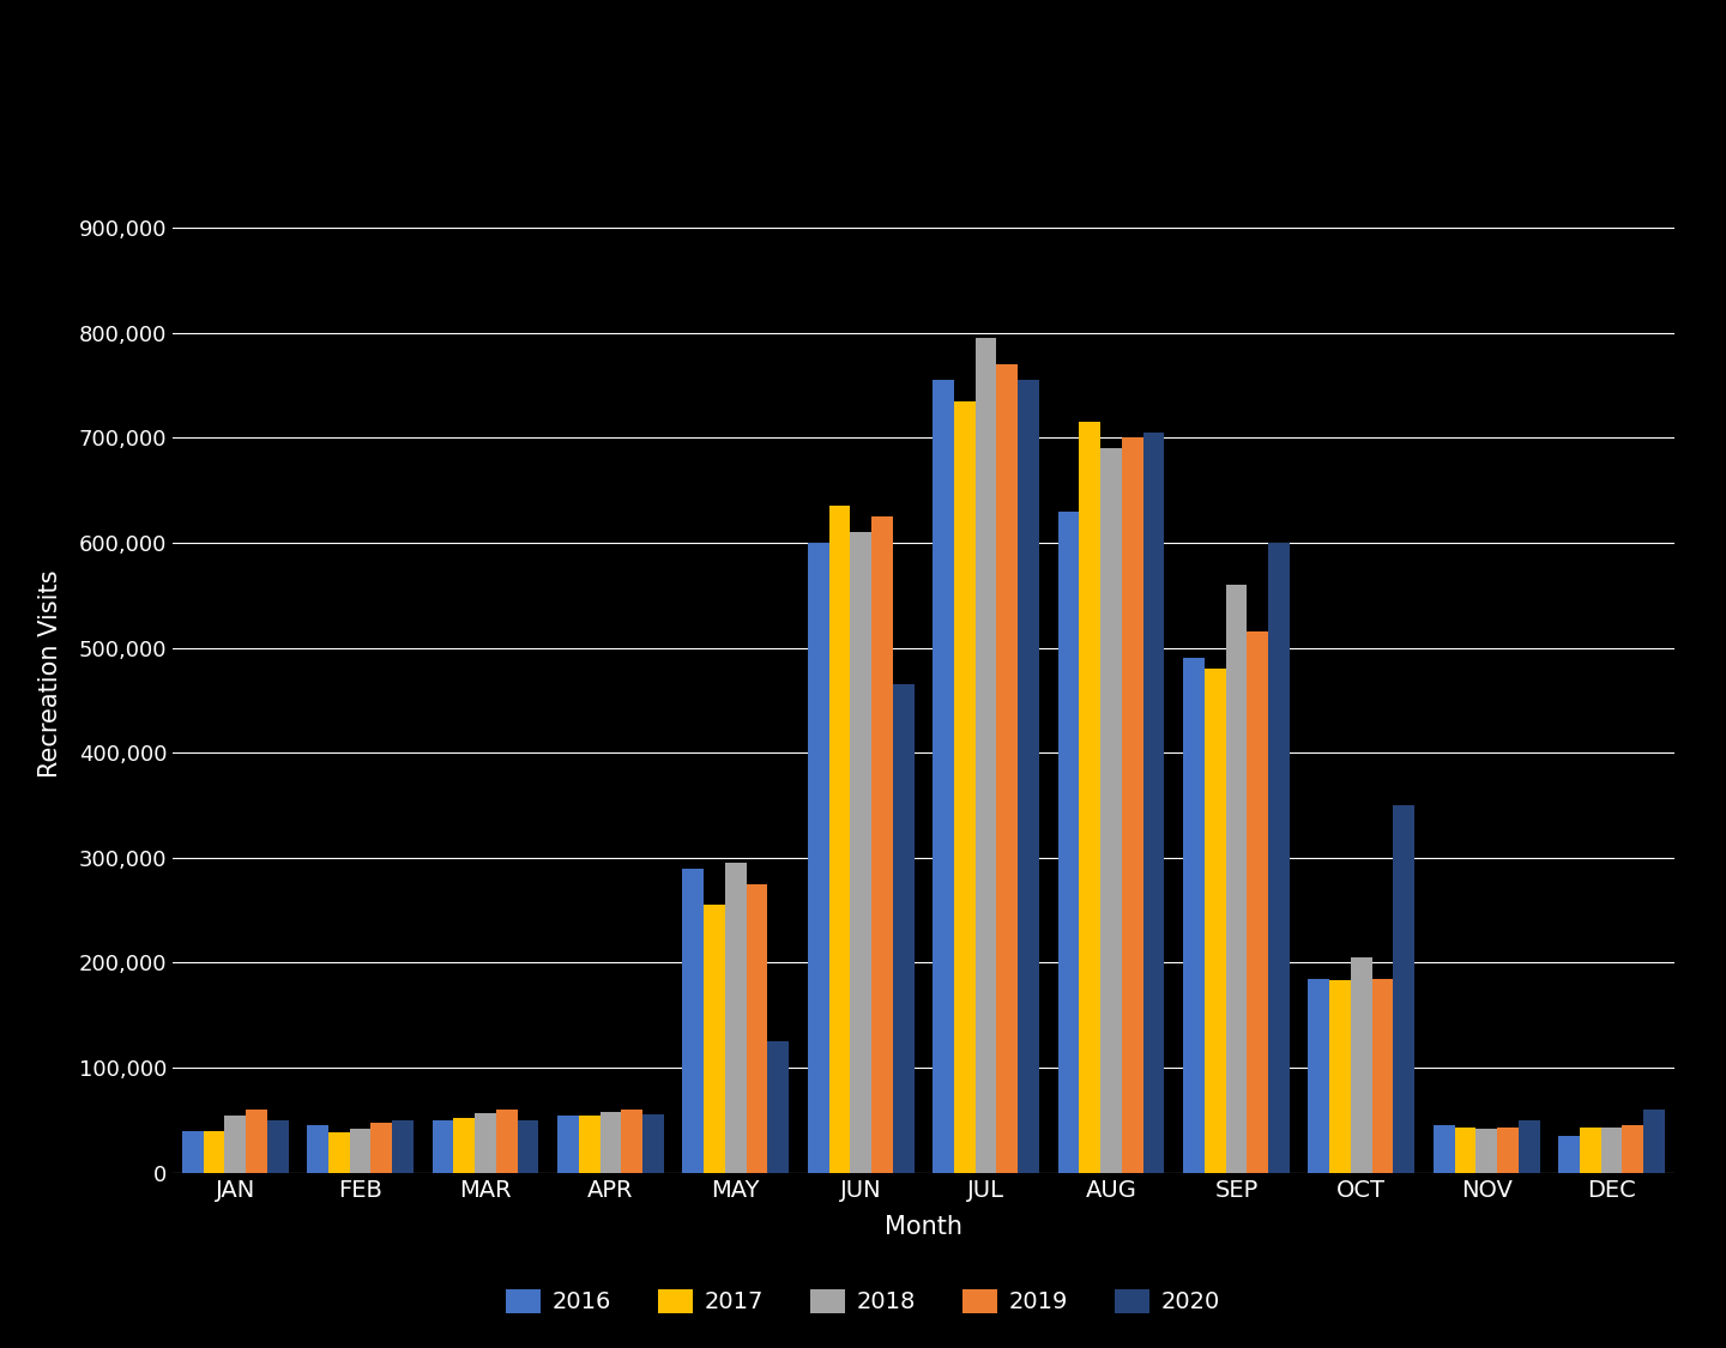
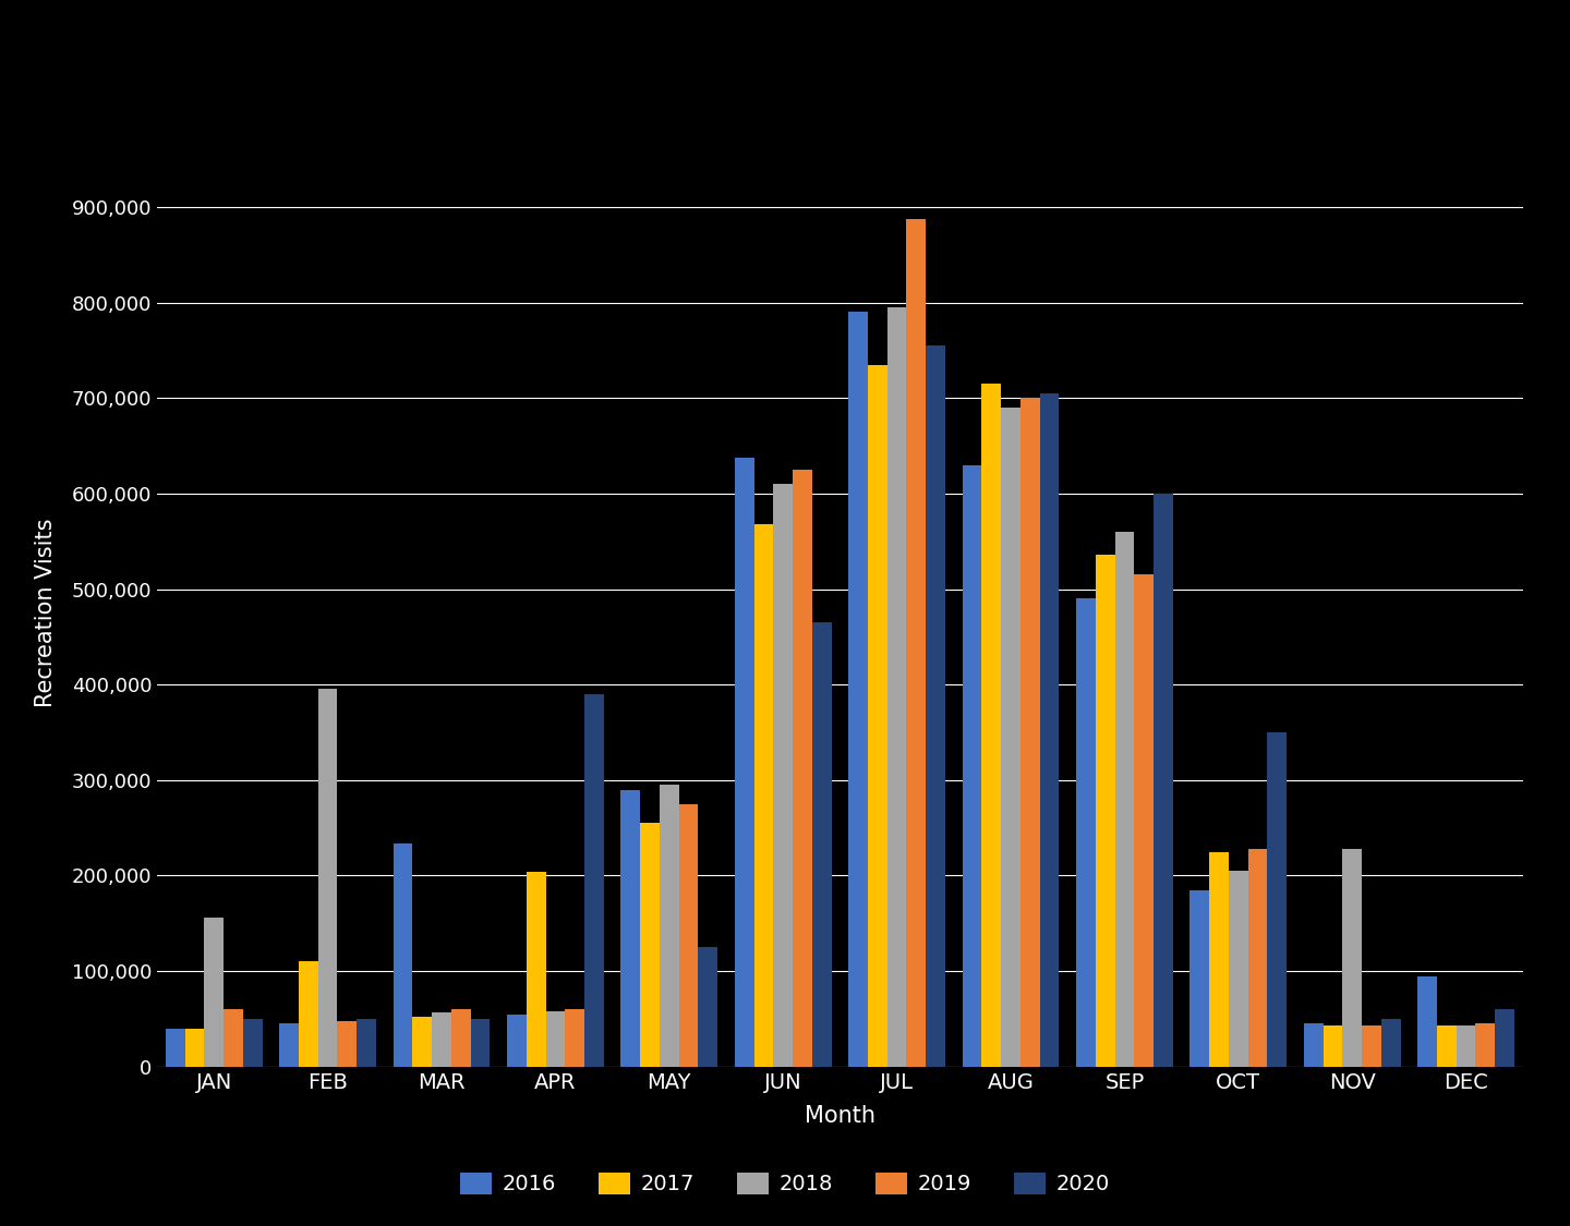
2018/JAN: 55,000 -> 156,000
2017/FEB: 38,000 -> 110,000
2018/FEB: 42,000 -> 396,000
2016/MAR: 50,000 -> 234,000
2017/APR: 55,000 -> 204,000
2020/APR: 56,000 -> 390,000
2016/JUN: 600,000 -> 638,000
2017/JUN: 635,000 -> 568,000
2016/JUL: 755,000 -> 790,000
2019/JUL: 770,000 -> 888,000
2017/SEP: 480,000 -> 536,000
2017/OCT: 183,000 -> 224,000
2019/OCT: 185,000 -> 228,000
2018/NOV: 42,000 -> 228,000
2016/DEC: 35,000 -> 94,000
